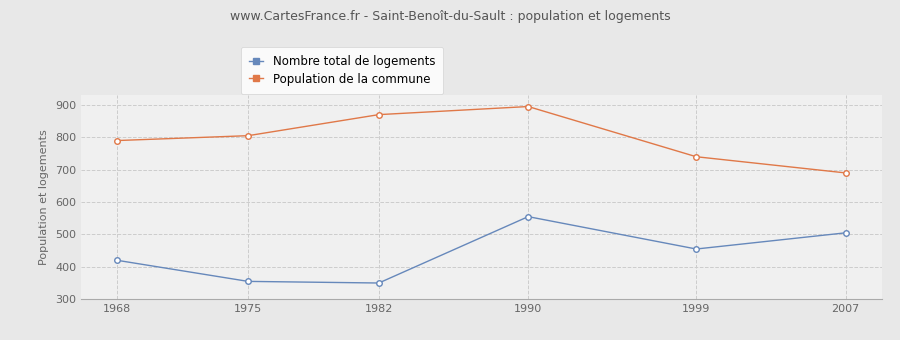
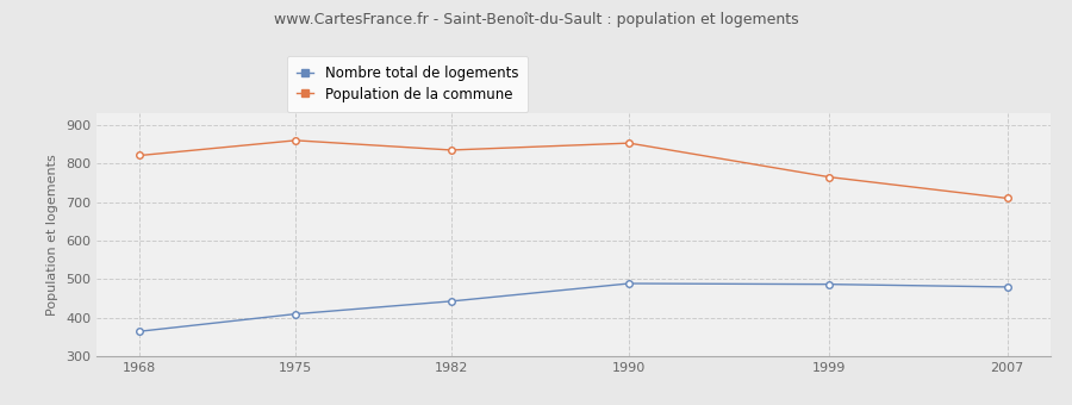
Nombre total de logements/1968: 420 -> 365
Population de la commune/1968: 790 -> 821
Nombre total de logements/1975: 355 -> 410
Population de la commune/1975: 805 -> 860
Nombre total de logements/1982: 350 -> 443
Population de la commune/1982: 870 -> 835
Nombre total de logements/1990: 555 -> 489
Population de la commune/1990: 895 -> 853
Nombre total de logements/1999: 455 -> 487
Population de la commune/1999: 740 -> 765
Nombre total de logements/2007: 505 -> 480
Population de la commune/2007: 690 -> 710
